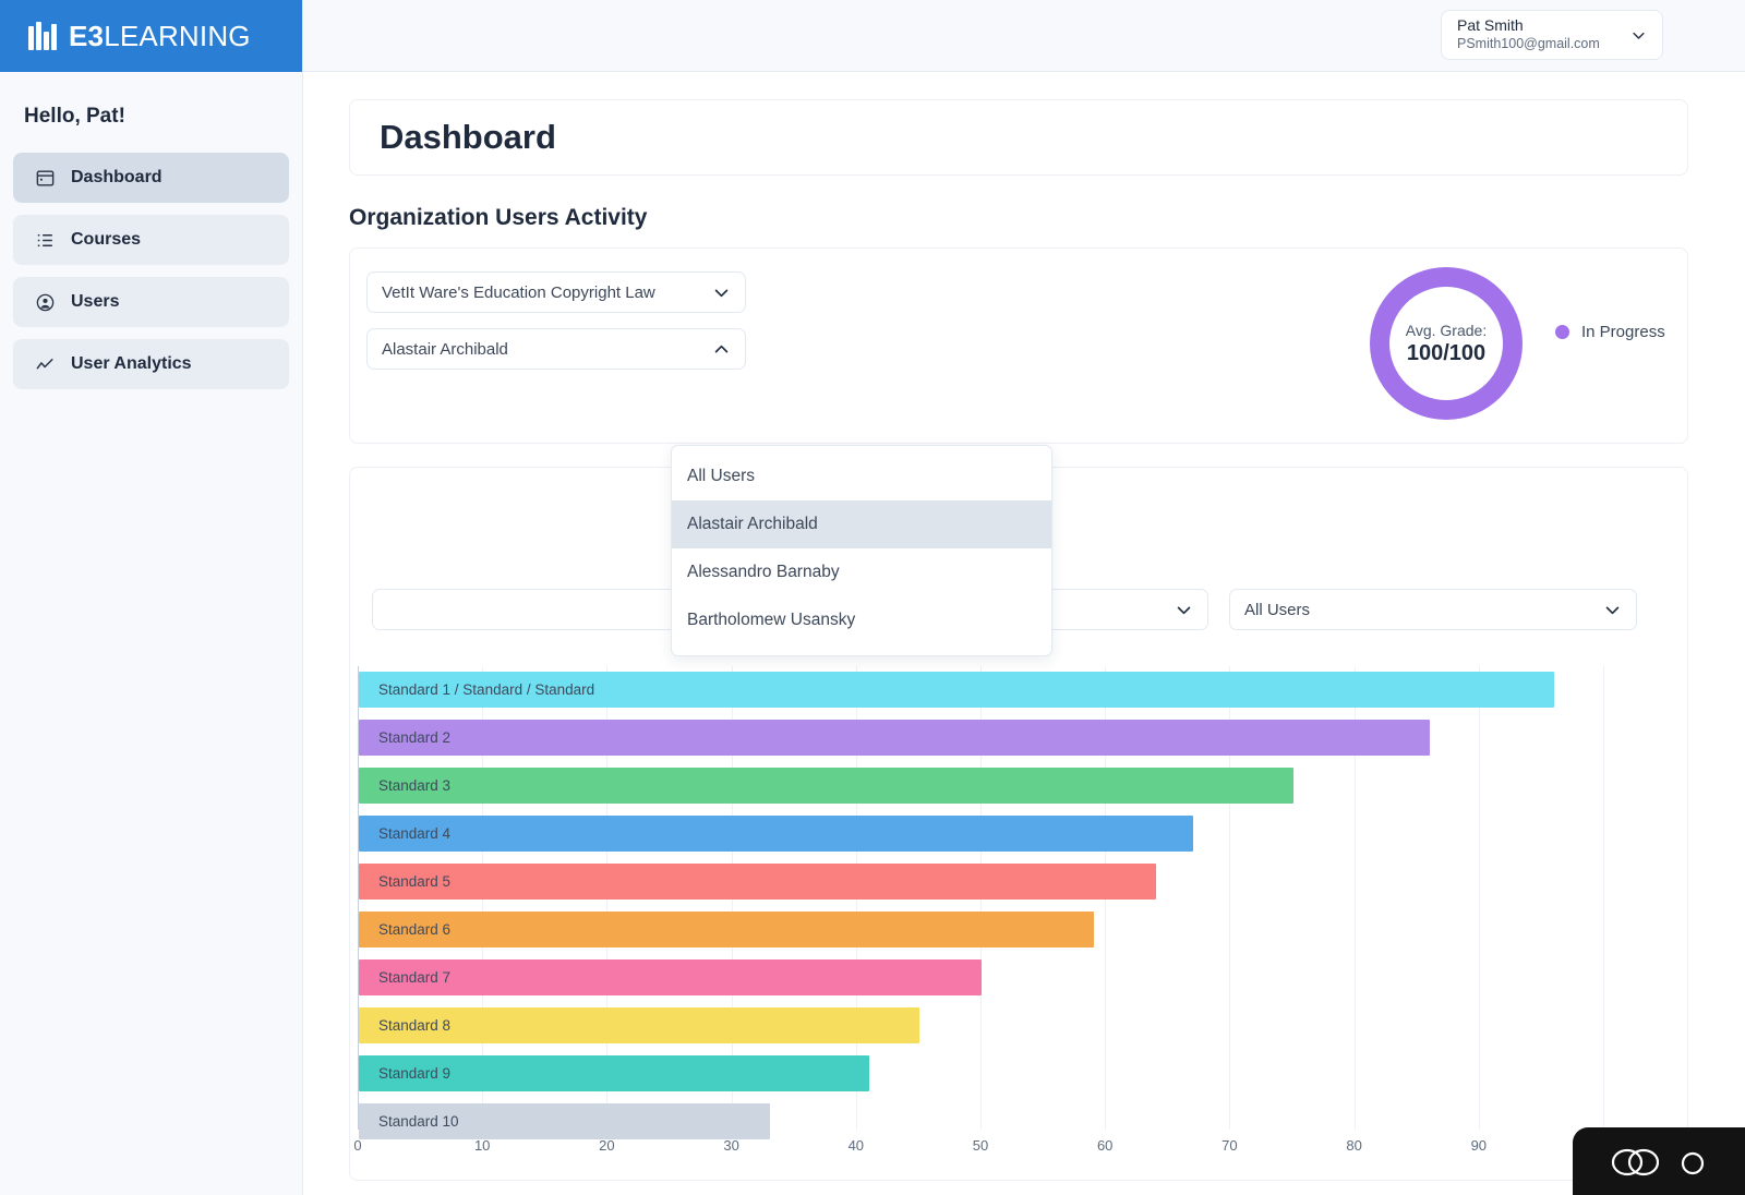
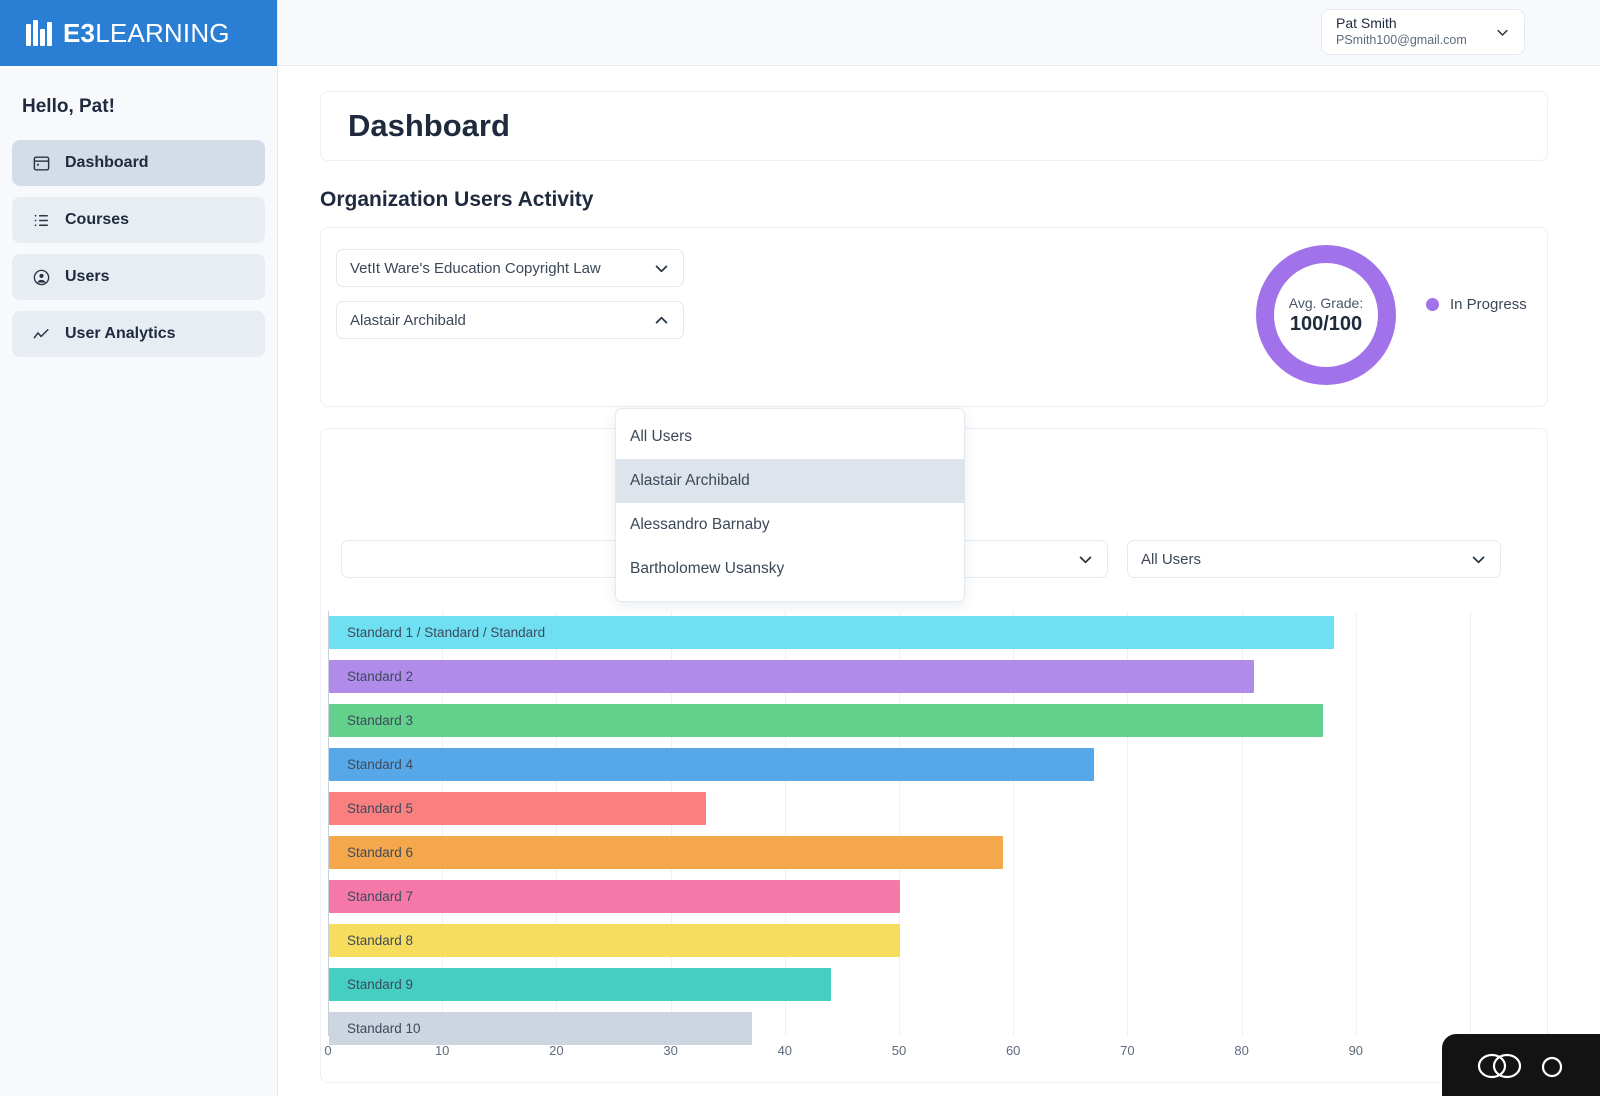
Standard 1 / Standard / Standard: 96 -> 88
Standard 2: 86 -> 81
Standard 3: 75 -> 87
Standard 5: 64 -> 33
Standard 8: 45 -> 50
Standard 9: 41 -> 44
Standard 10: 33 -> 37
